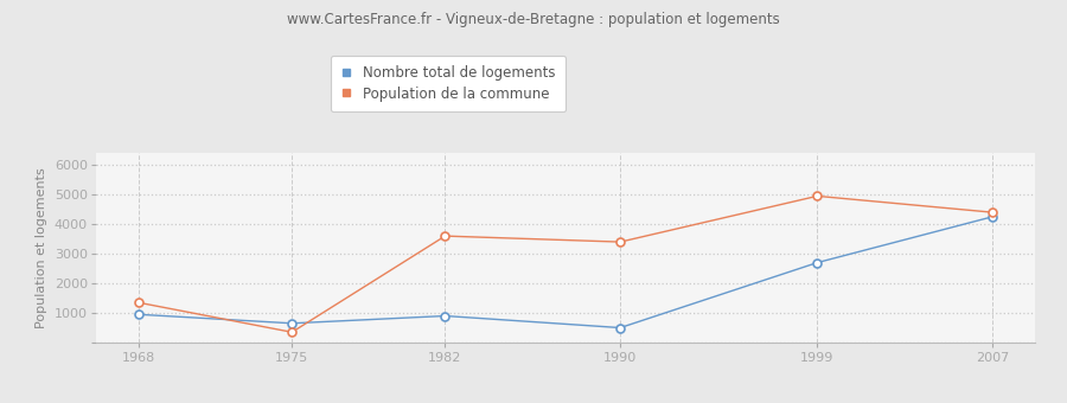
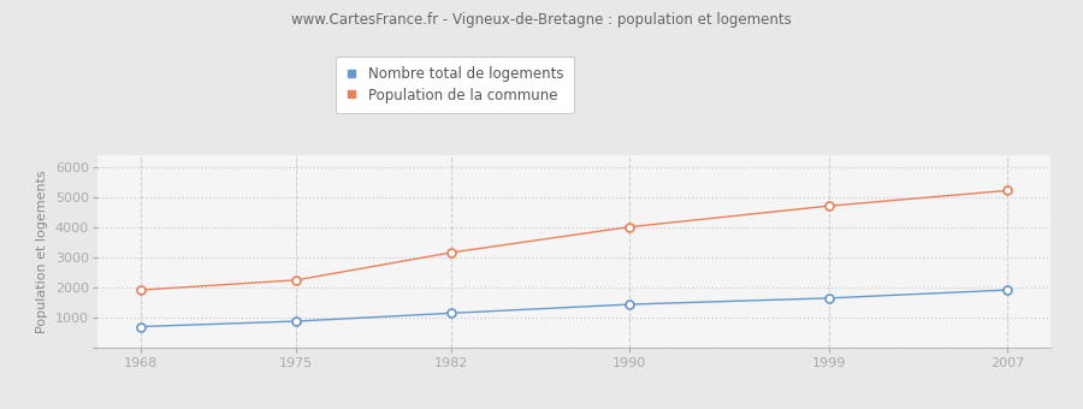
Nombre total de logements/1968: 950 -> 700
Population de la commune/1968: 1350 -> 1920
Nombre total de logements/1975: 650 -> 880
Population de la commune/1975: 350 -> 2250
Nombre total de logements/1982: 900 -> 1150
Population de la commune/1982: 3600 -> 3170
Nombre total de logements/1990: 500 -> 1440
Population de la commune/1990: 3400 -> 4020
Nombre total de logements/1999: 2700 -> 1650
Population de la commune/1999: 4950 -> 4720
Nombre total de logements/2007: 4250 -> 1920
Population de la commune/2007: 4400 -> 5230
